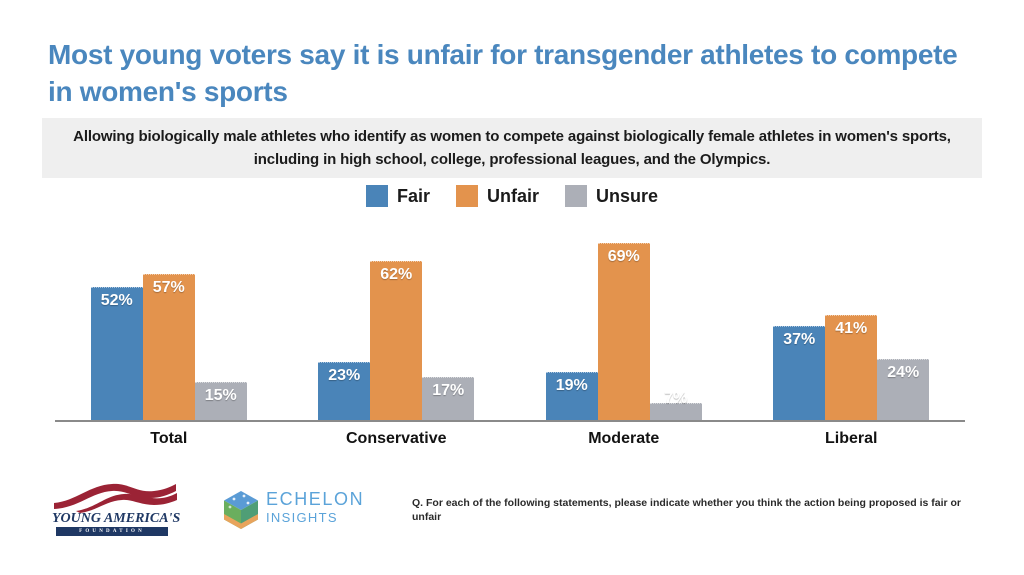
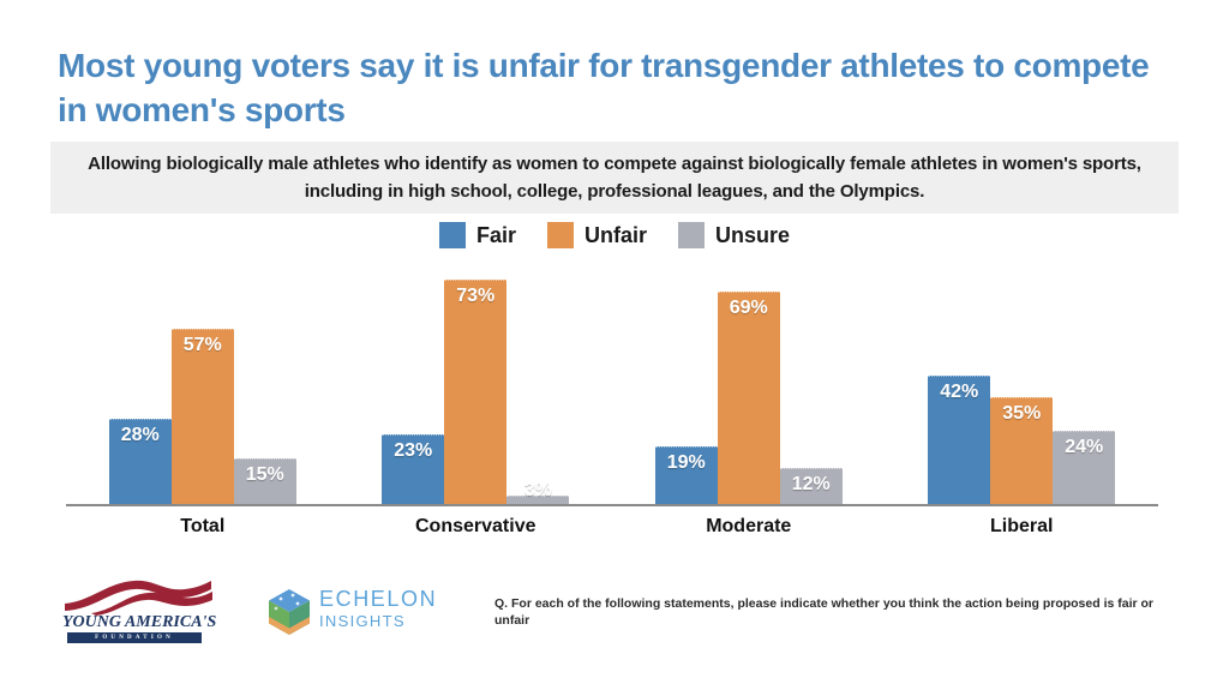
Fair/Total: 52% -> 28%
Unfair/Conservative: 62% -> 73%
Unsure/Conservative: 17% -> 3%
Unsure/Moderate: 7% -> 12%
Fair/Liberal: 37% -> 42%
Unfair/Liberal: 41% -> 35%
